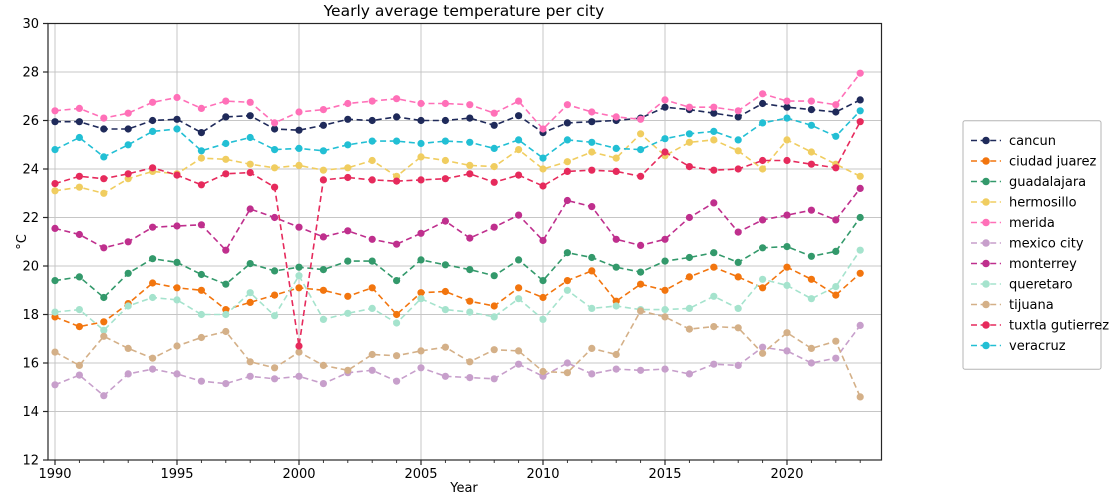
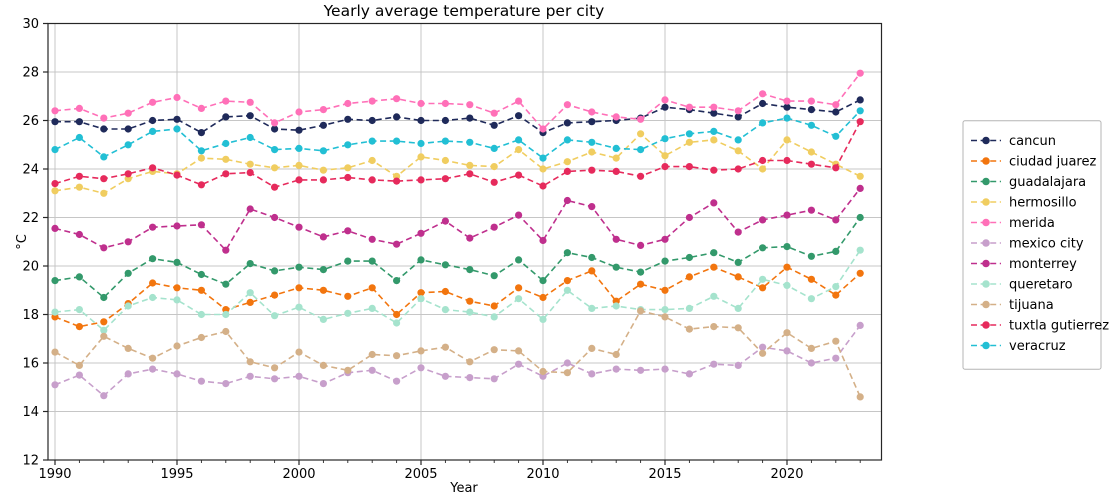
queretaro/2000: 19.6 -> 18.3
tuxtla gutierrez/2000: 16.7 -> 23.6
tuxtla gutierrez/2015: 24.7 -> 24.1
